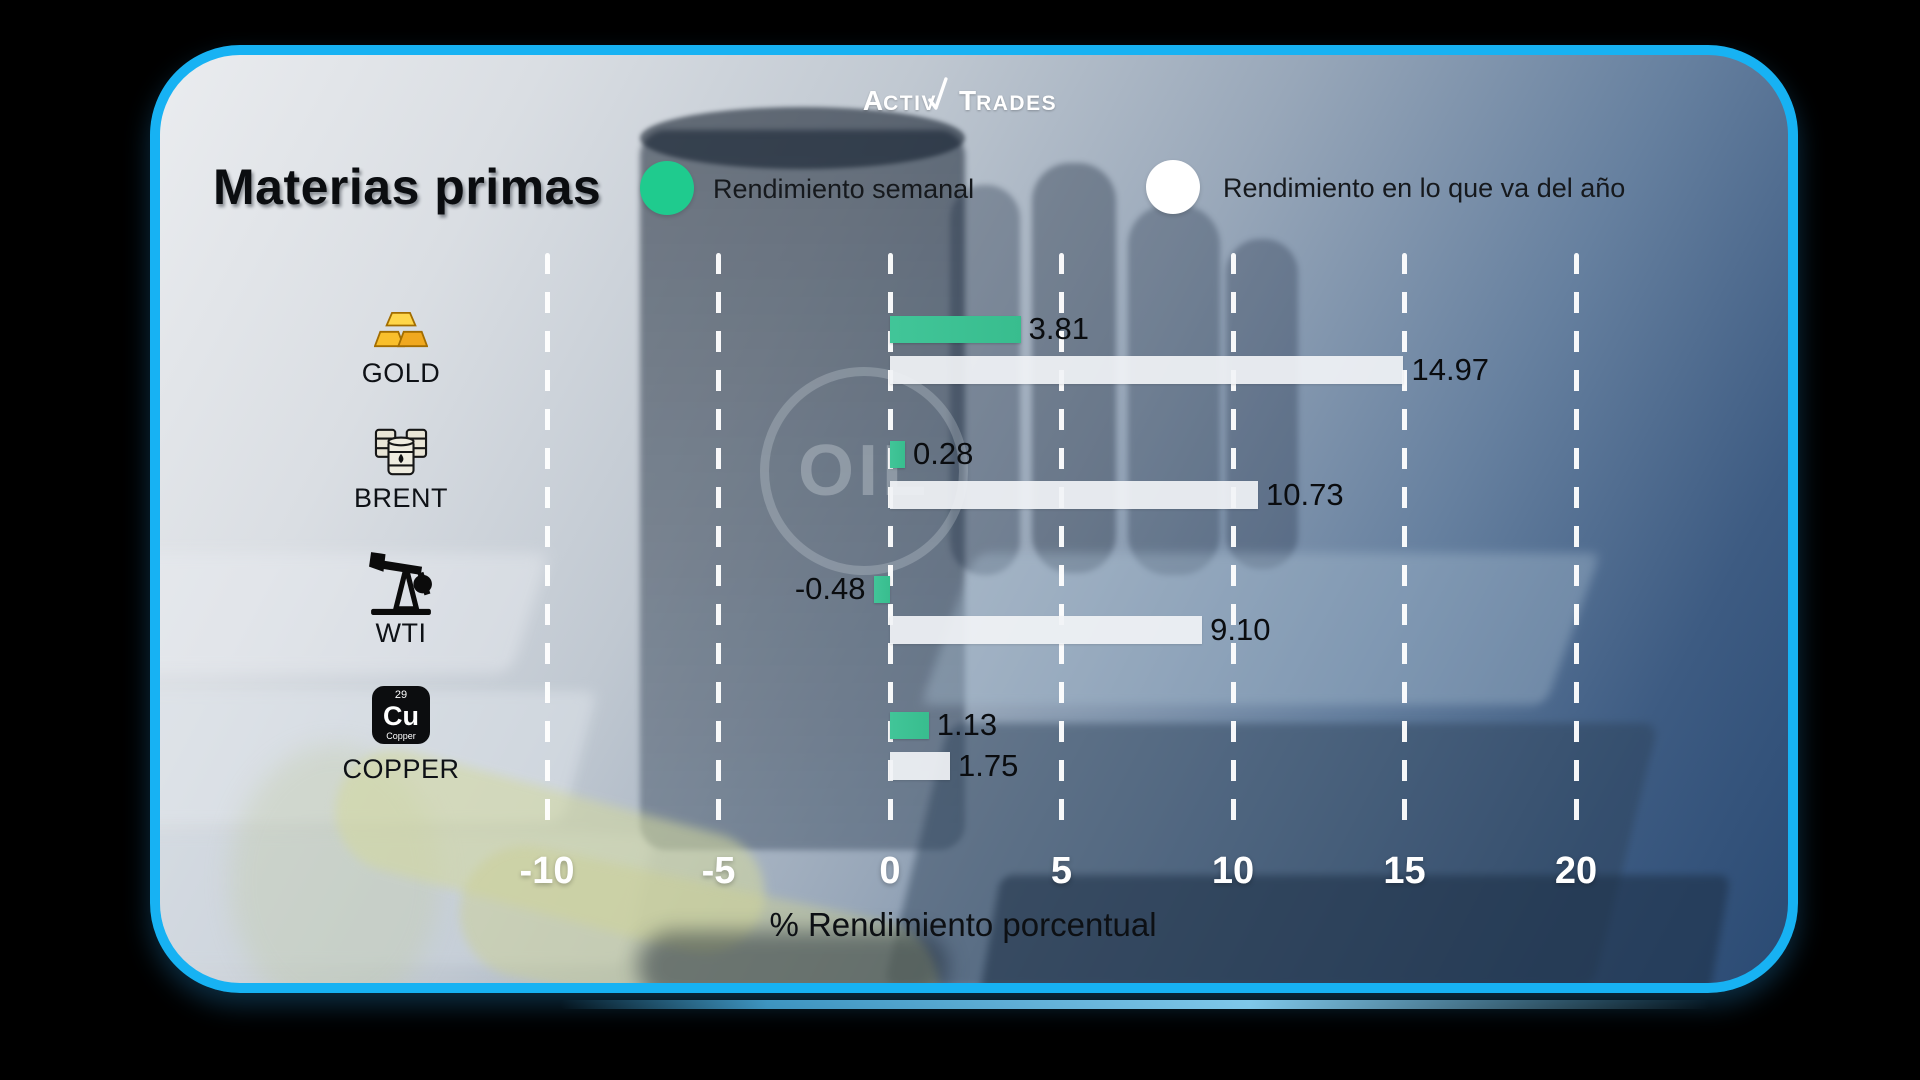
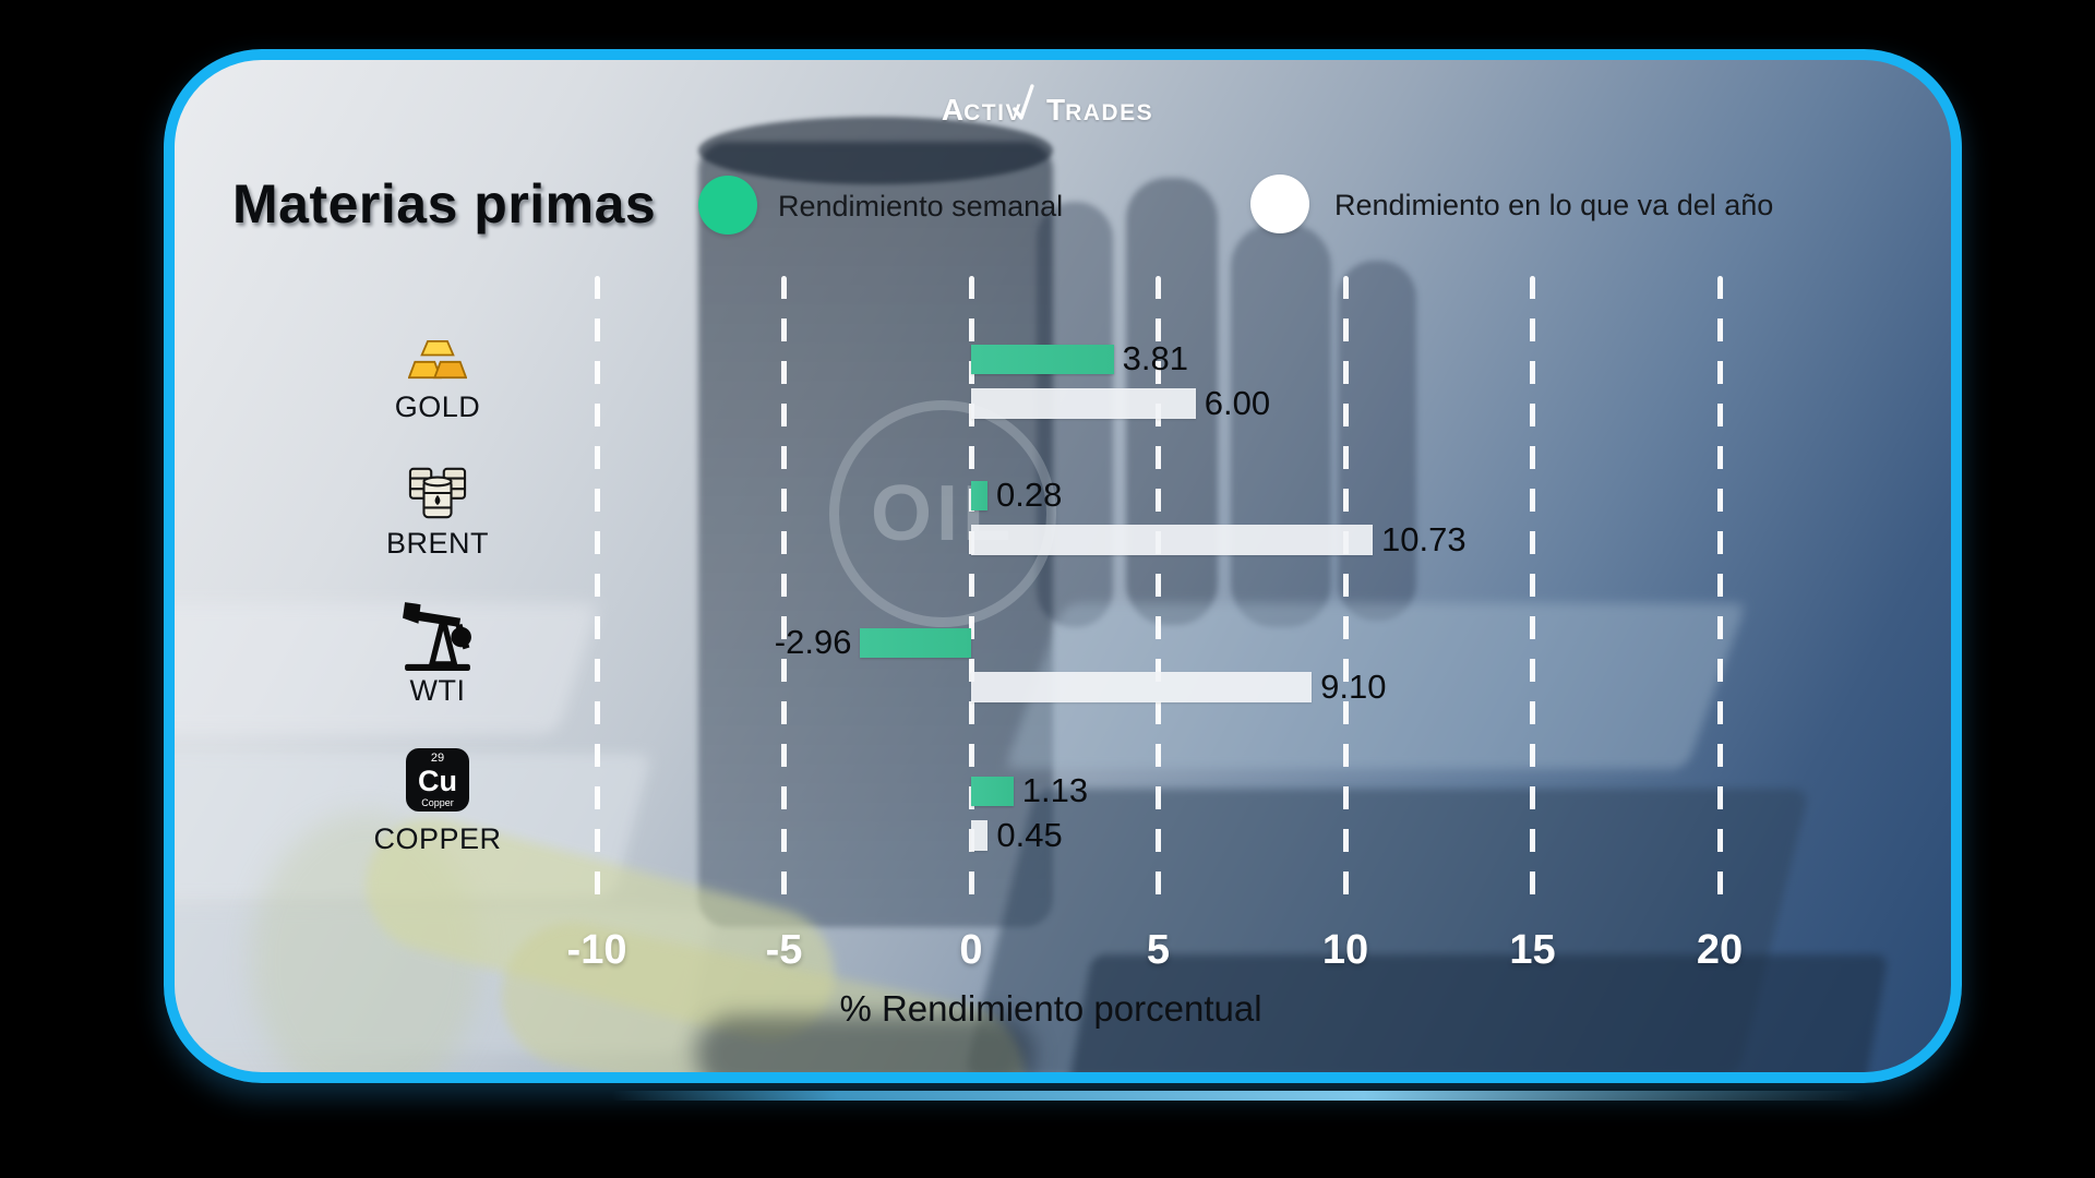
Rendimiento en lo que va del año/GOLD: 14.97 -> 6.00
Rendimiento semanal/WTI: -0.48 -> -2.96
Rendimiento en lo que va del año/COPPER: 1.75 -> 0.45
